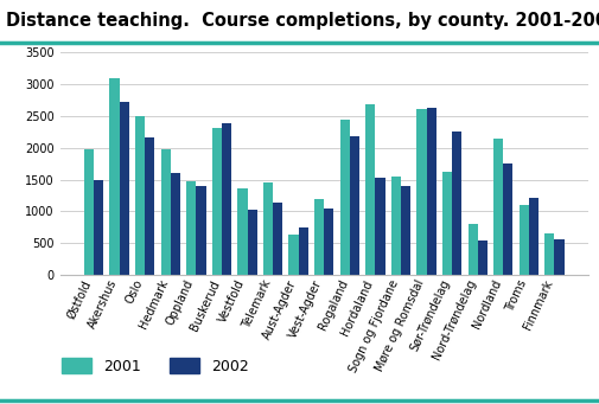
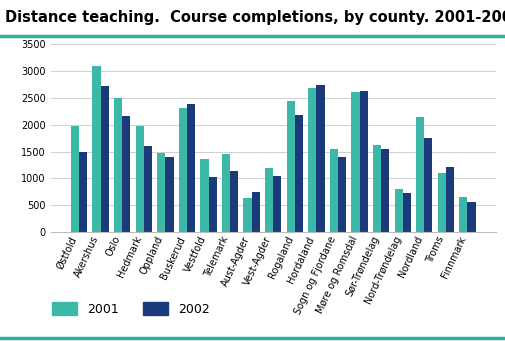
2002/Hordaland: 1520 -> 2740
2002/Sør-Trøndelag: 2260 -> 1550
2002/Nord-Trøndelag: 540 -> 720
